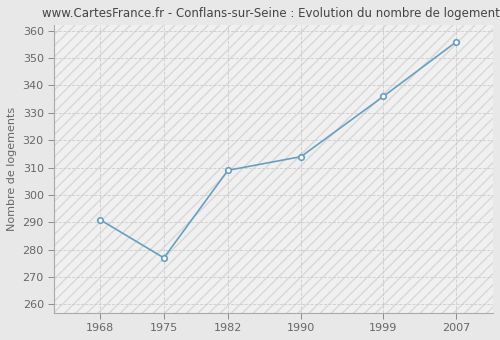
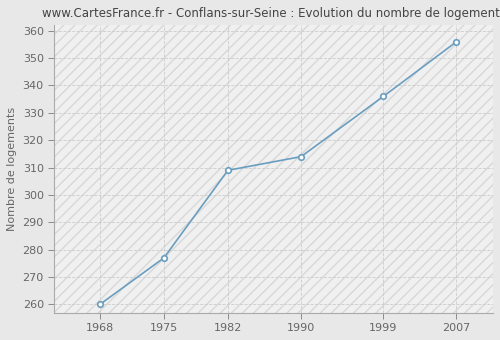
1968: 291 -> 260
